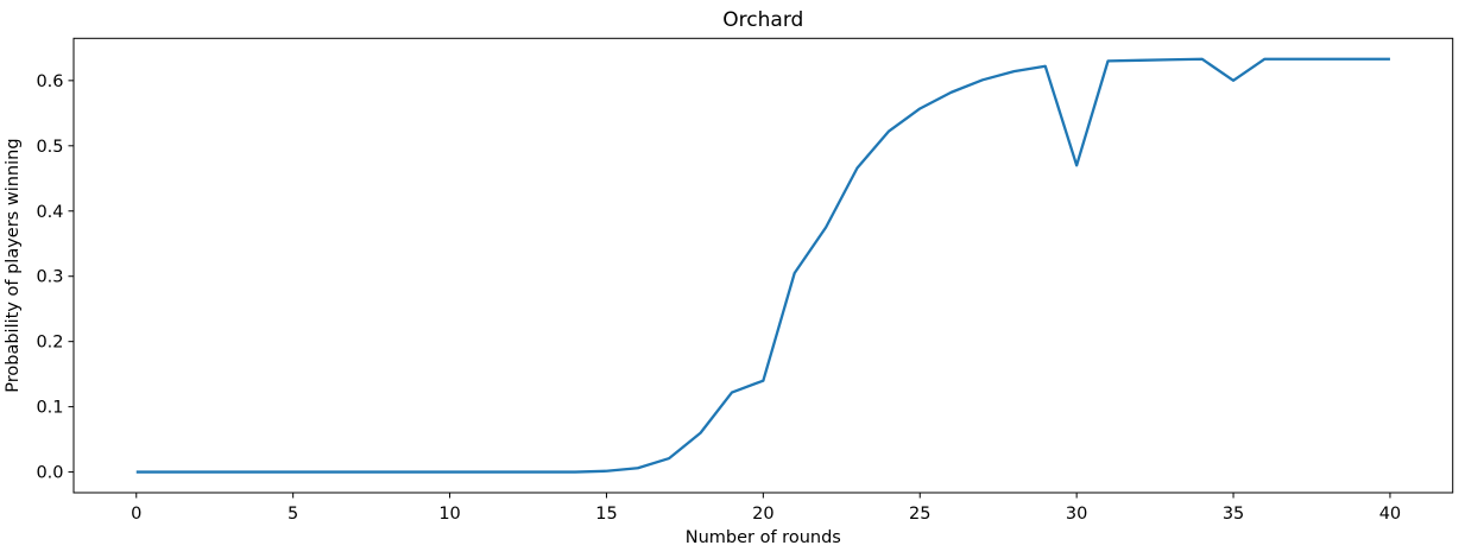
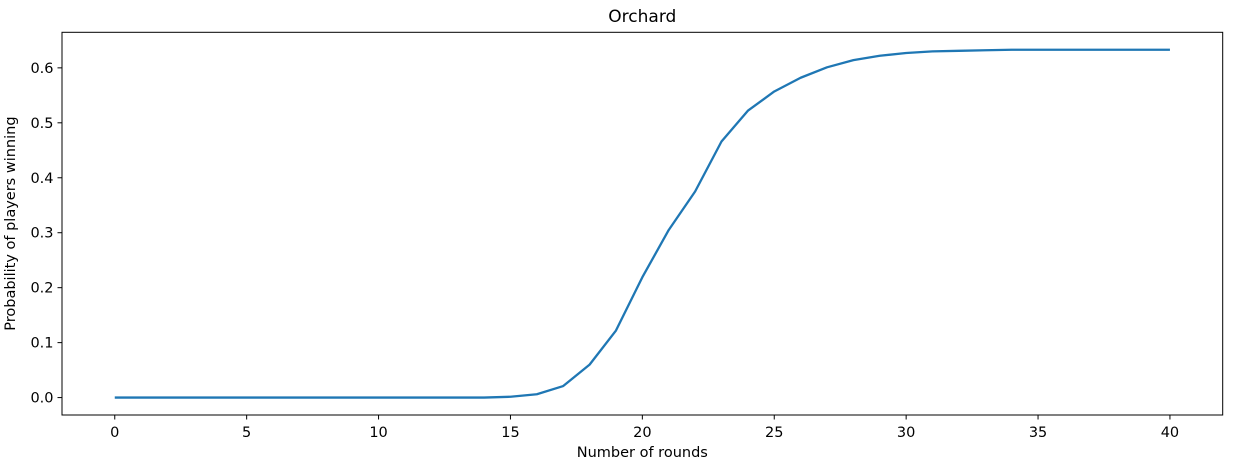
20: 0.14 -> 0.22
30: 0.47 -> 0.63
35: 0.60 -> 0.63
